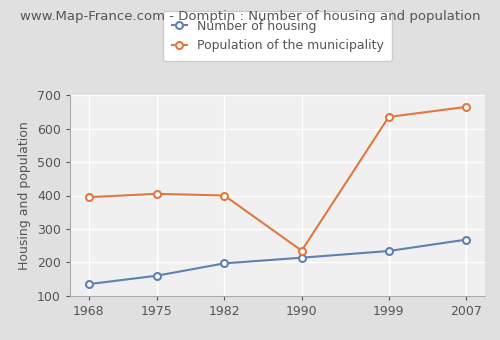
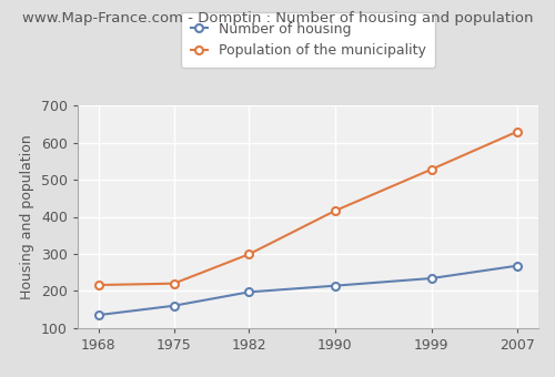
Population of the municipality/1968: 395 -> 216
Population of the municipality/1975: 405 -> 220
Population of the municipality/1982: 400 -> 299
Population of the municipality/1990: 235 -> 416
Population of the municipality/1999: 635 -> 528
Population of the municipality/2007: 665 -> 630
